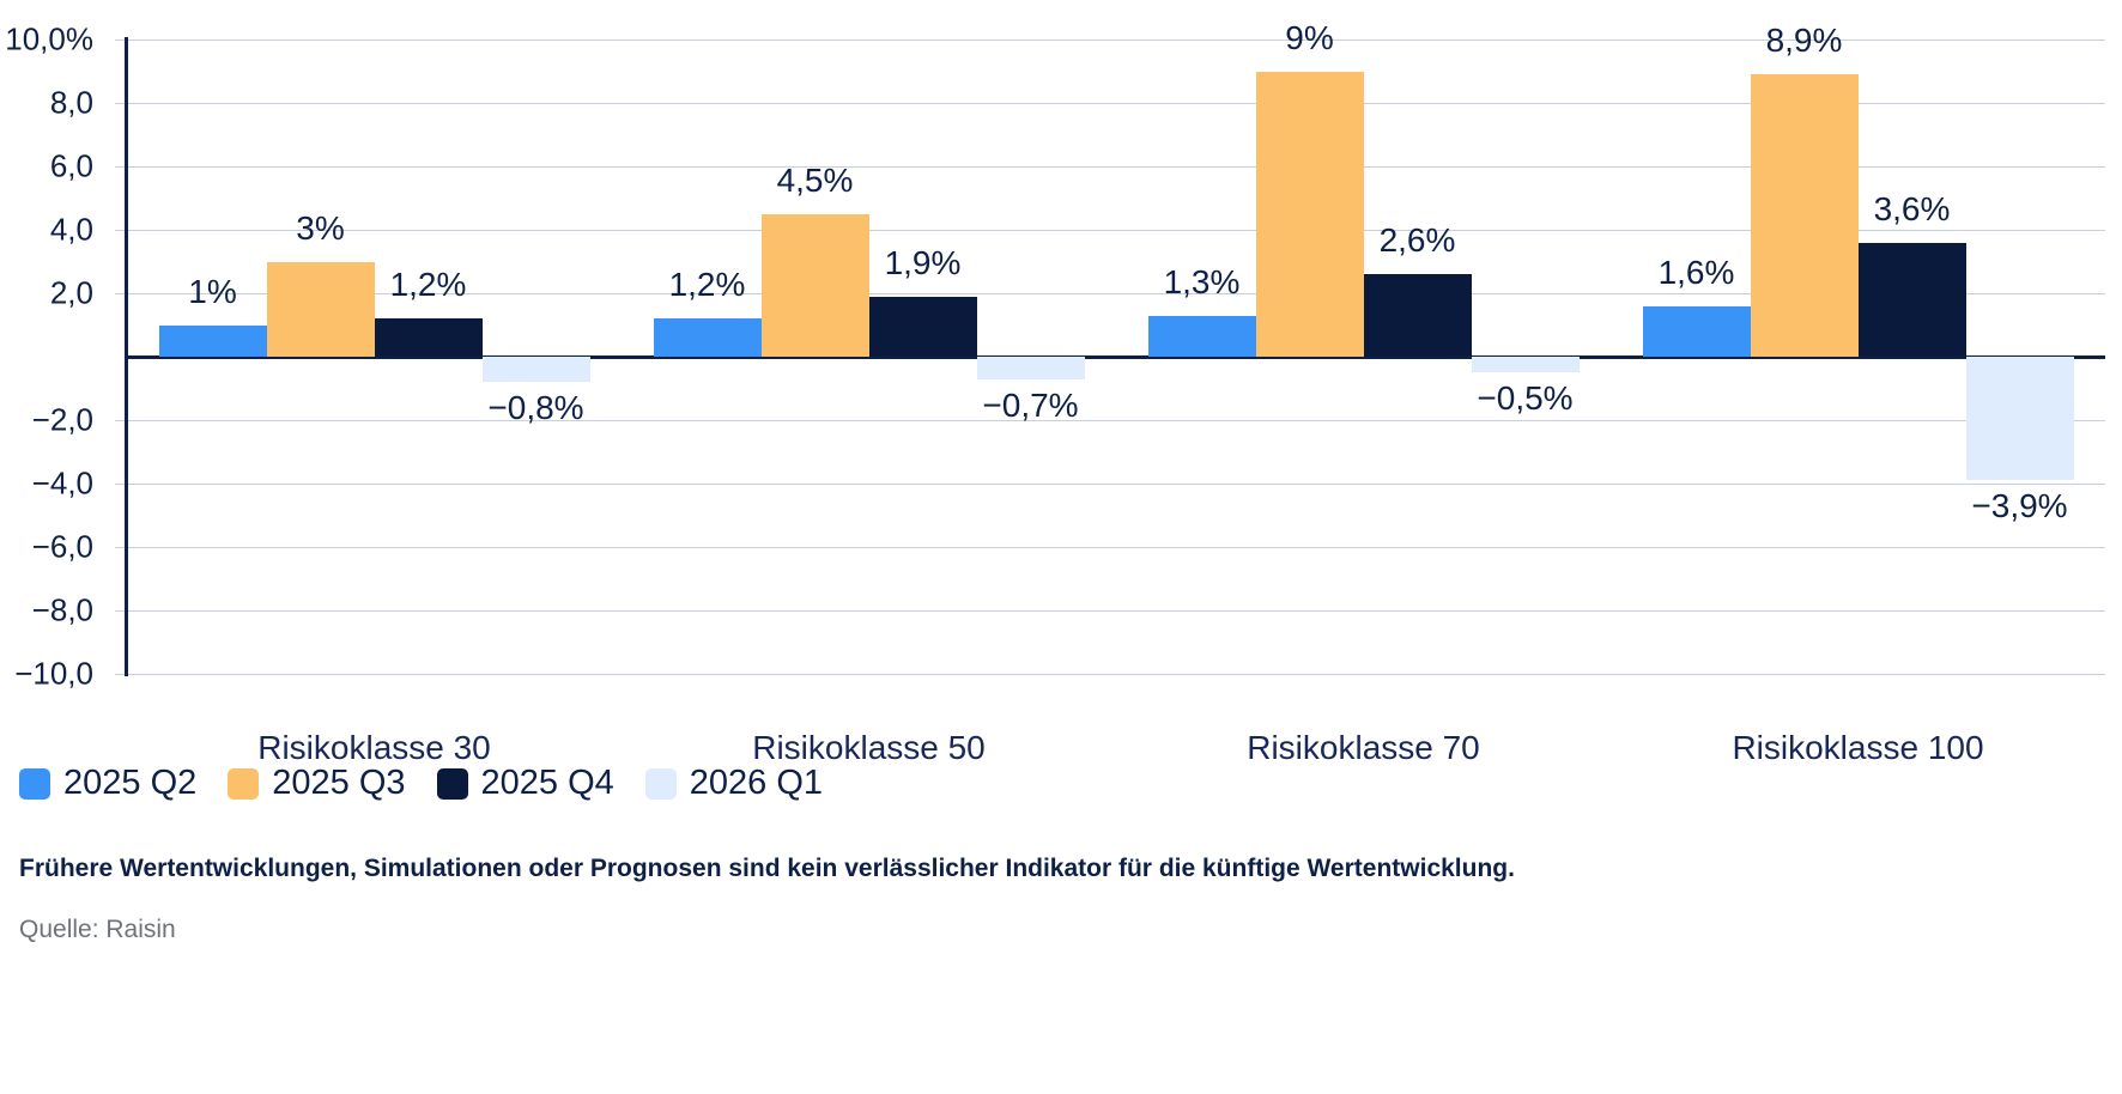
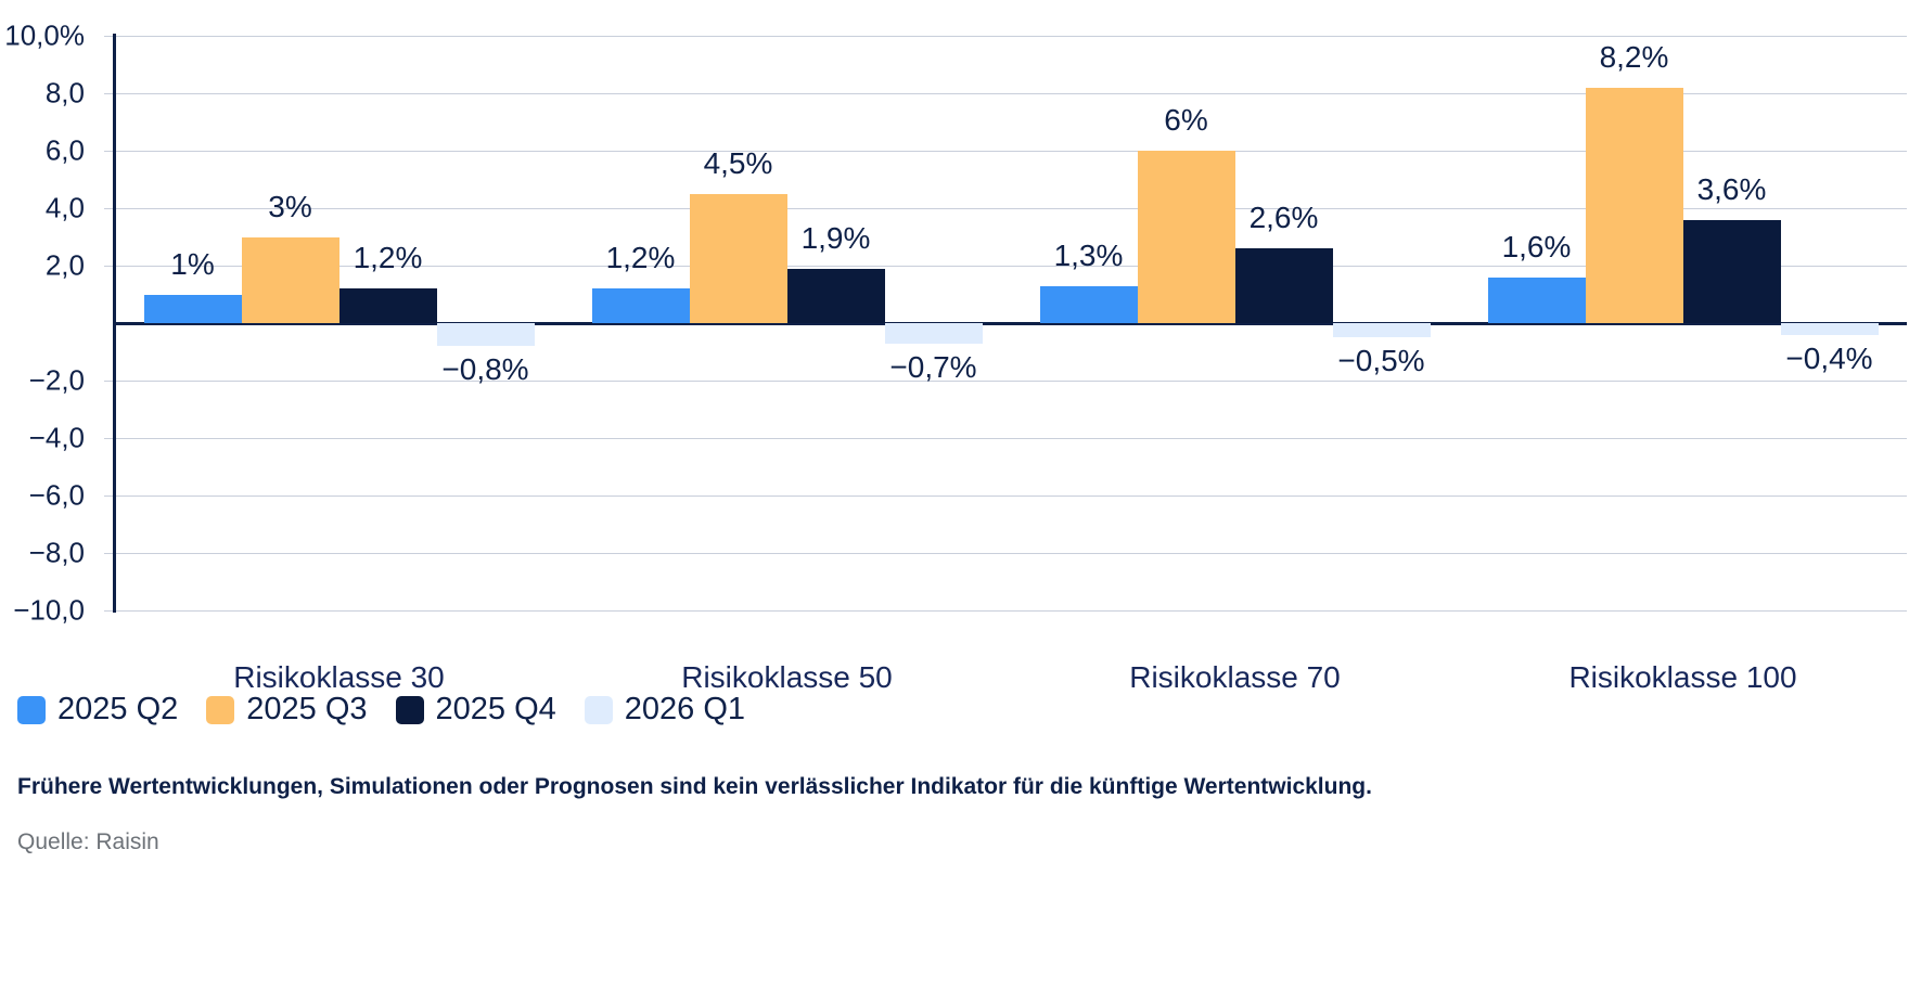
2025 Q3/Risikoklasse 70: 9% -> 6%
2025 Q3/Risikoklasse 100: 8,9% -> 8,2%
2026 Q1/Risikoklasse 100: −3,9% -> −0,4%
